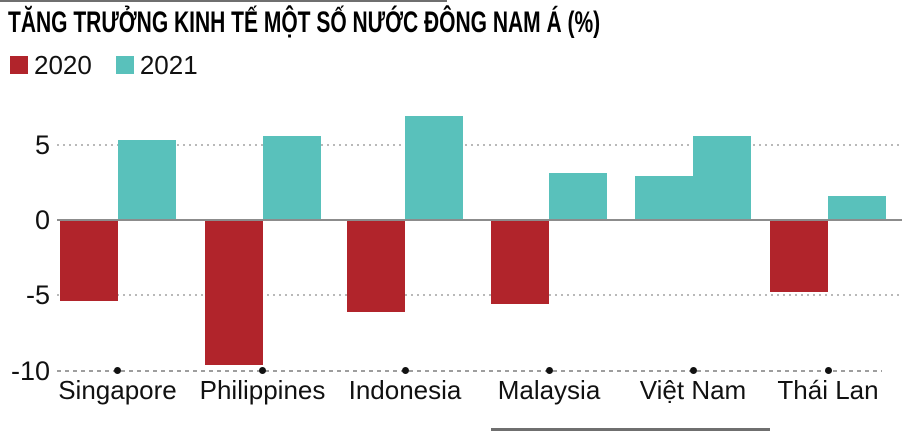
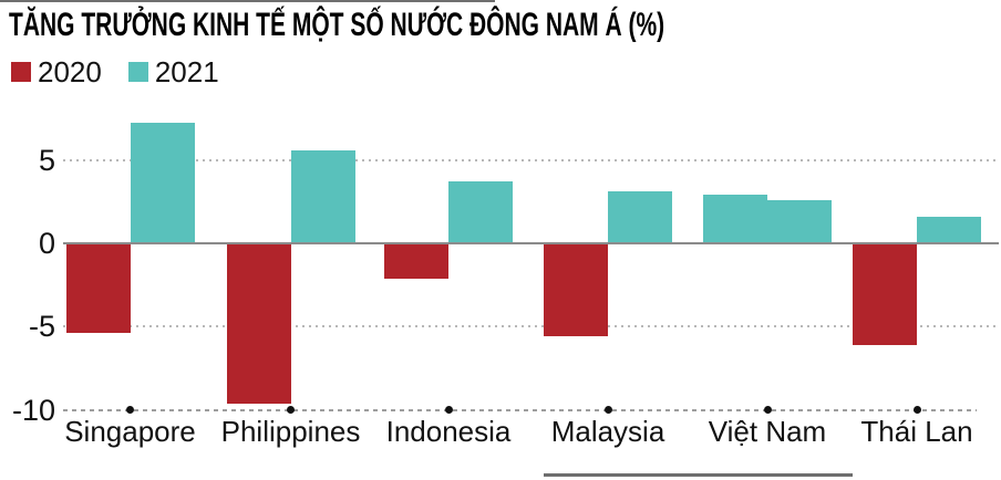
2021/Singapore: 5.3 -> 7.2
2020/Indonesia: -6.1 -> -2.1
2021/Indonesia: 6.9 -> 3.7
2021/Việt Nam: 5.6 -> 2.6
2020/Thái Lan: -4.8 -> -6.1
